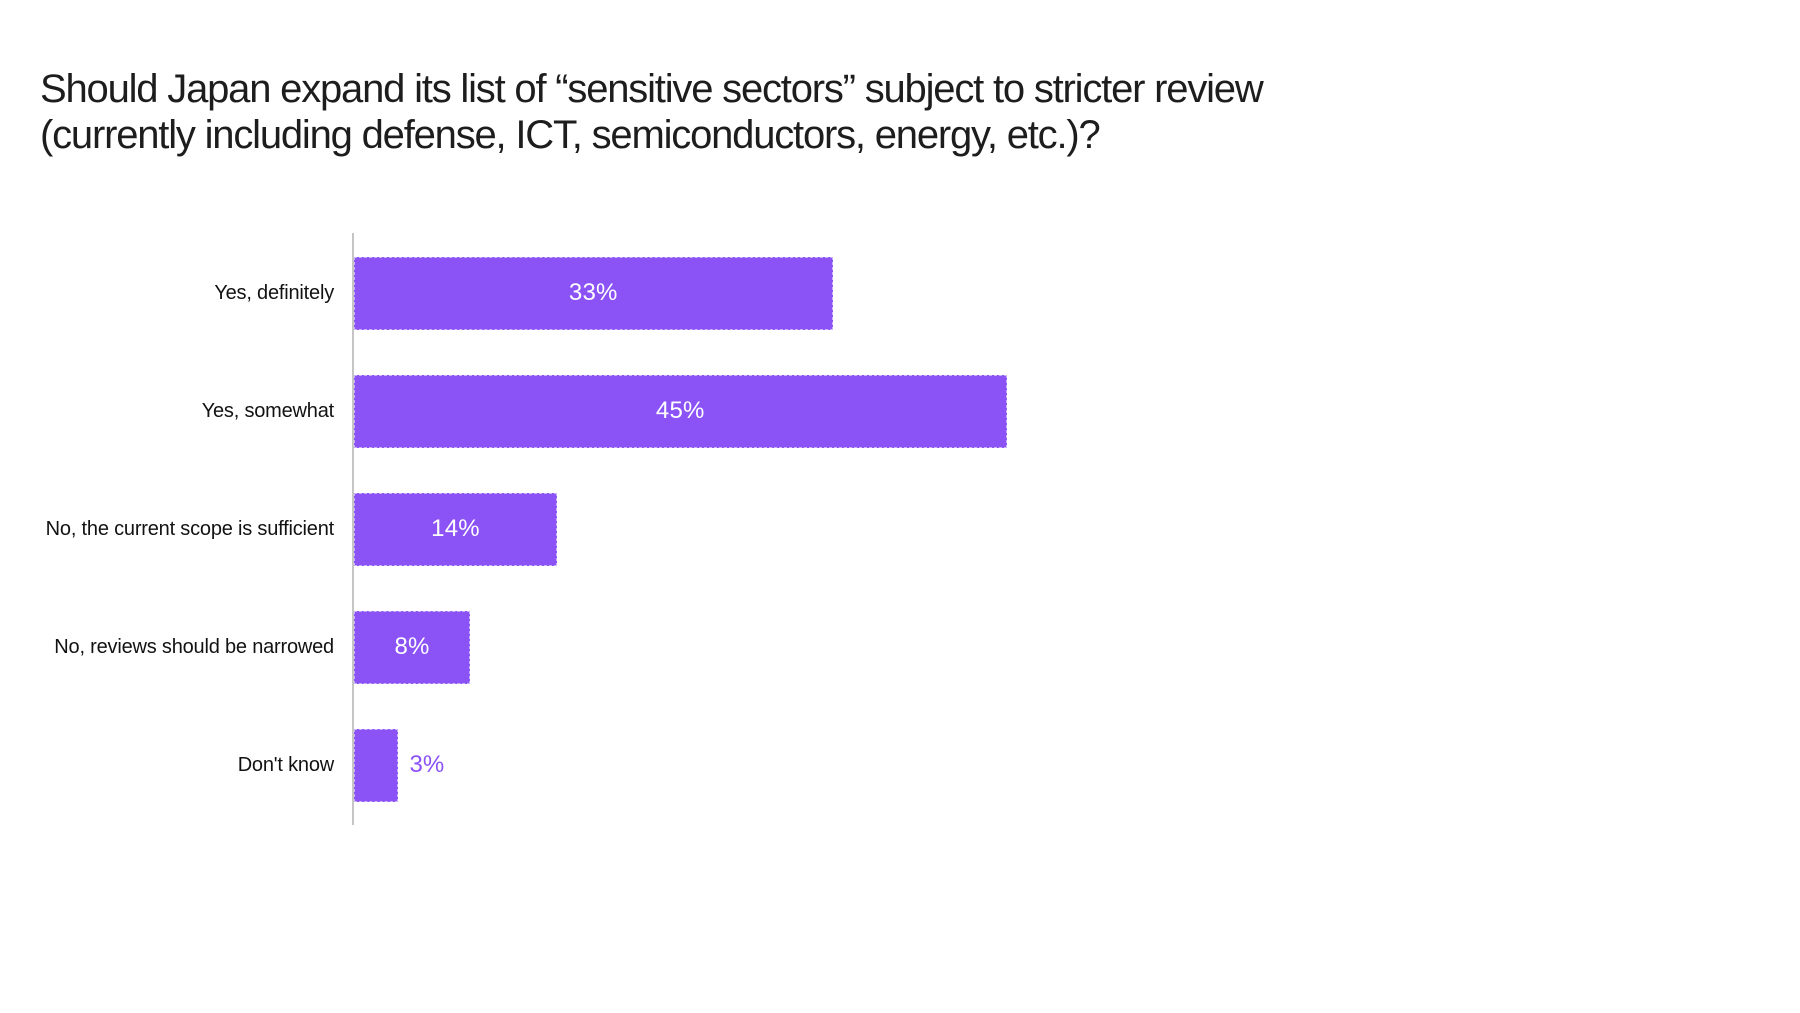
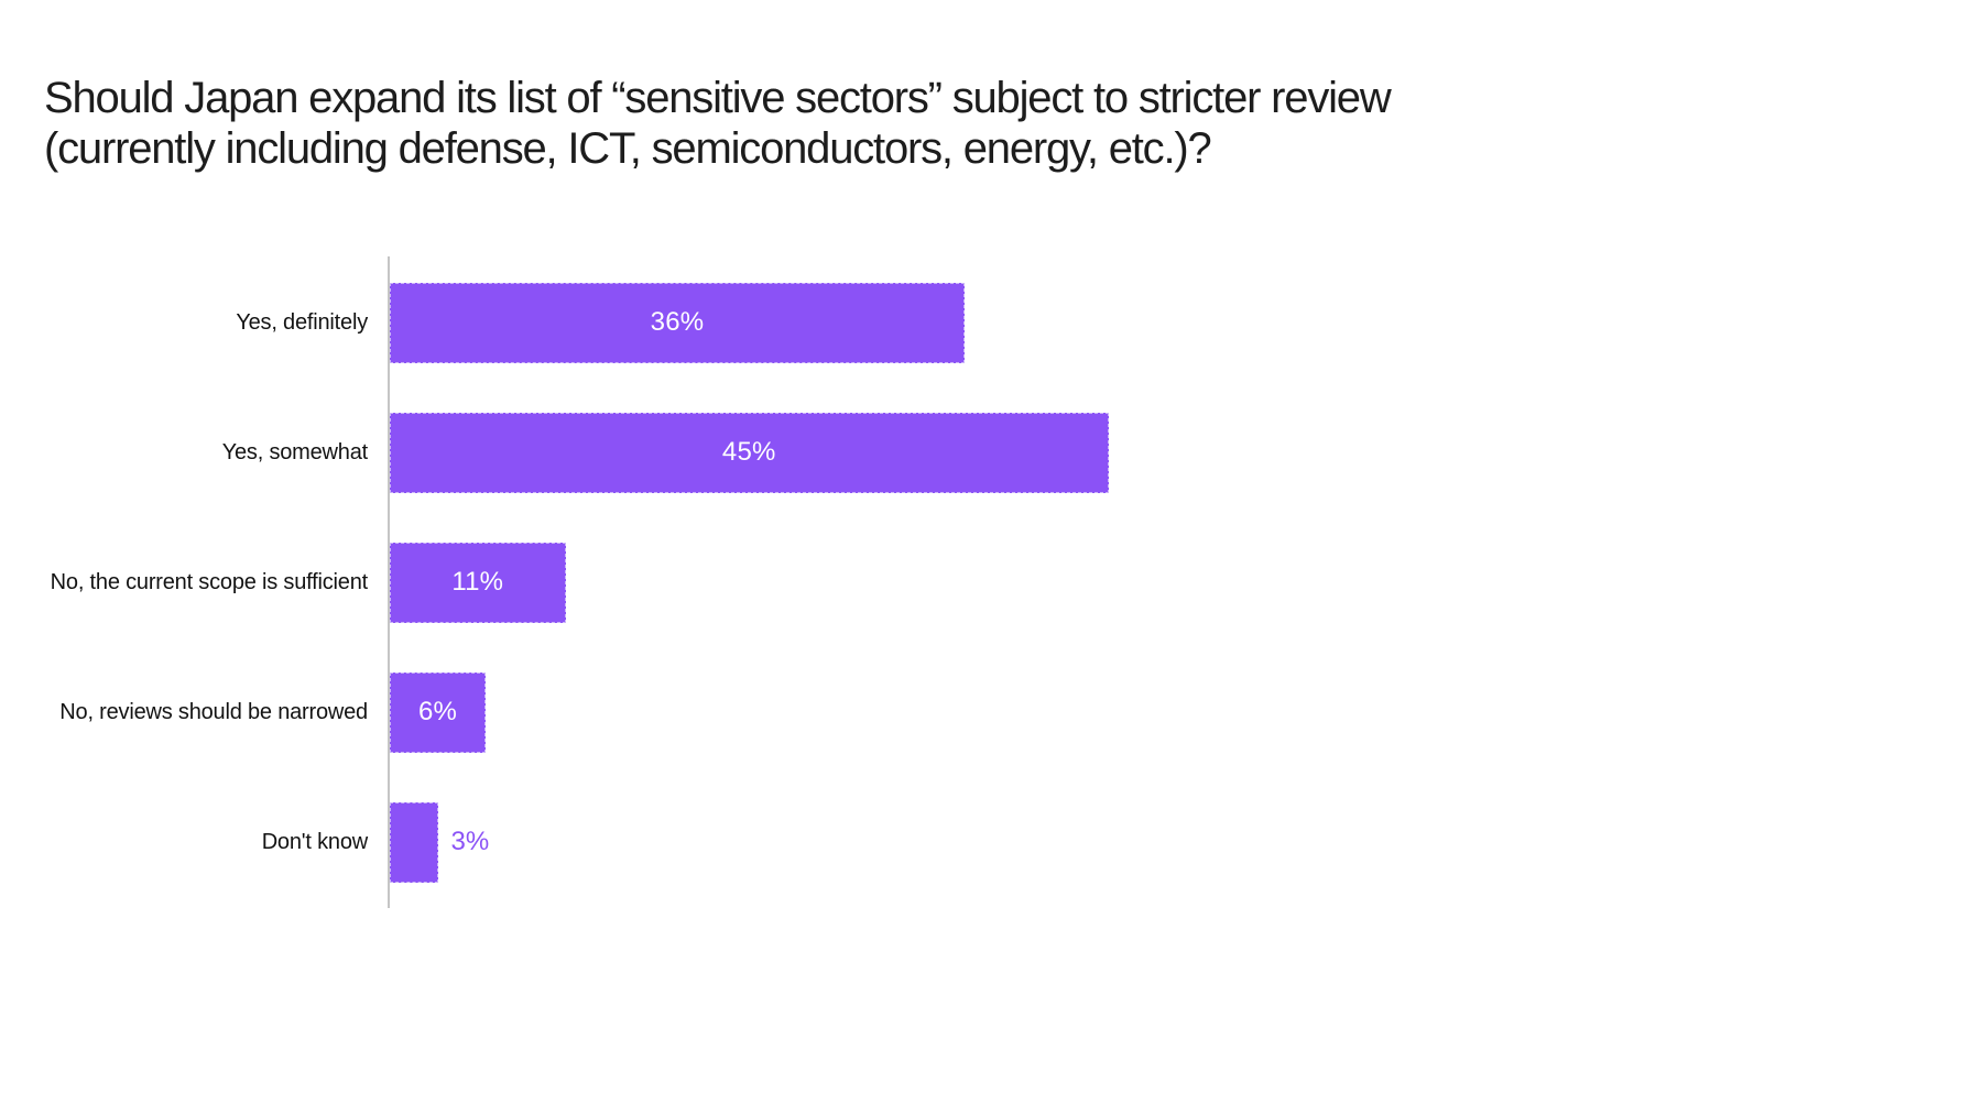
Yes, definitely: 33% -> 36%
No, the current scope is sufficient: 14% -> 11%
No, reviews should be narrowed: 8% -> 6%
